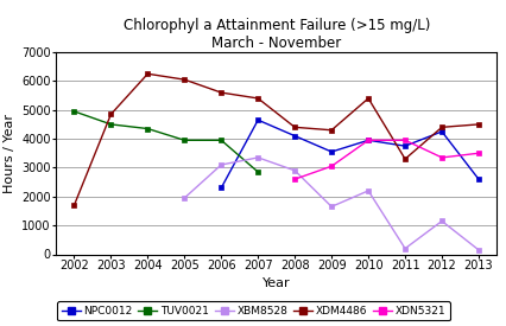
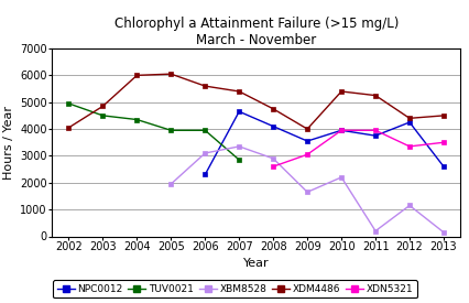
XDM4486/2002: 1700 -> 4050
XDM4486/2004: 6250 -> 6000
XDM4486/2008: 4400 -> 4750
XDM4486/2009: 4300 -> 4000
XDM4486/2011: 3300 -> 5250
